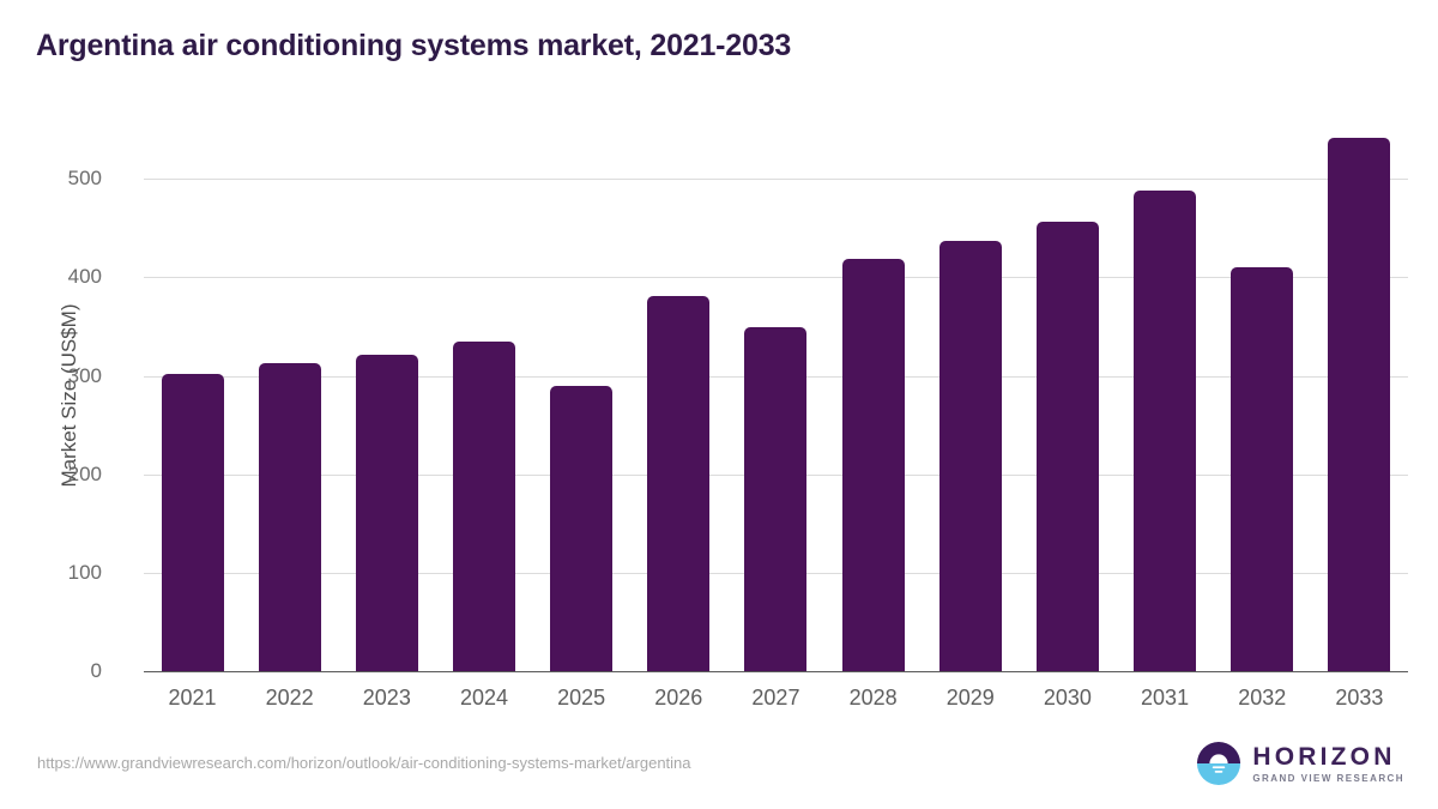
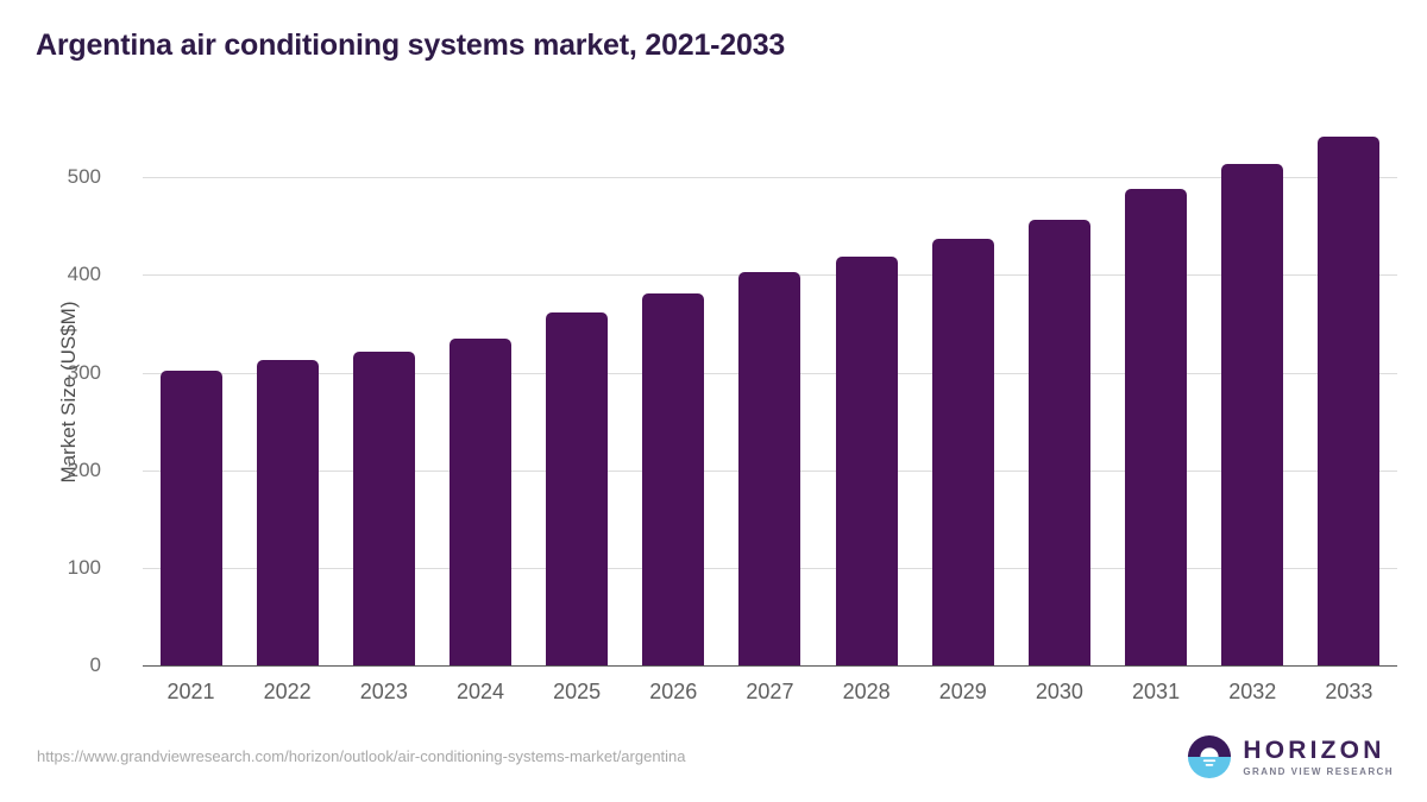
2025: 290 -> 360
2027: 350 -> 400
2032: 410 -> 510
